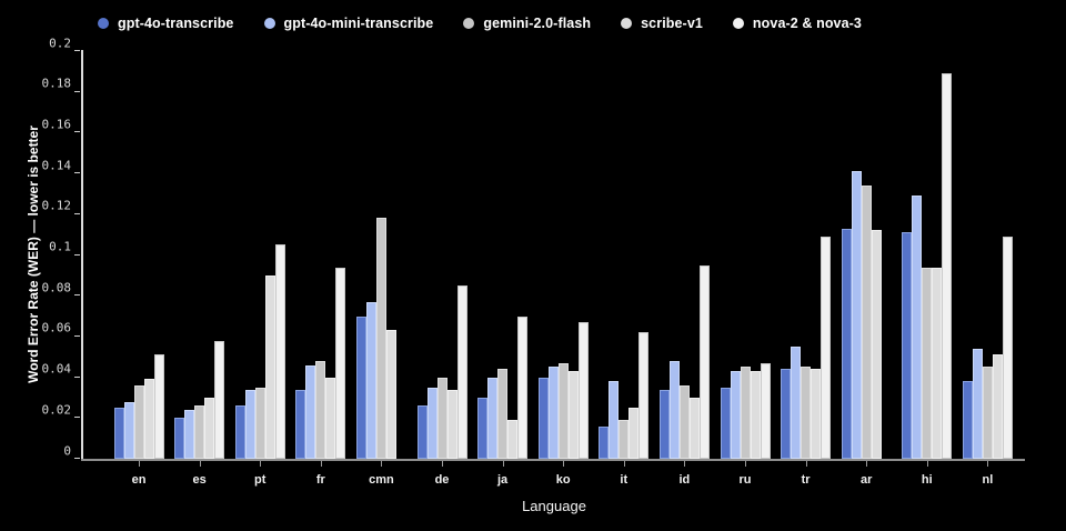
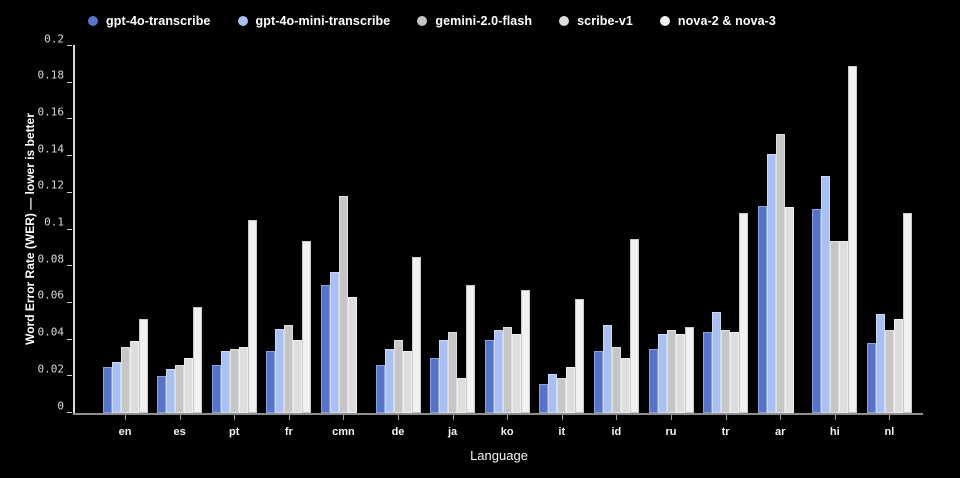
scribe-v1/pt: 0.090 -> 0.036
gpt-4o-mini-transcribe/it: 0.038 -> 0.021
gemini-2.0-flash/ar: 0.134 -> 0.152
